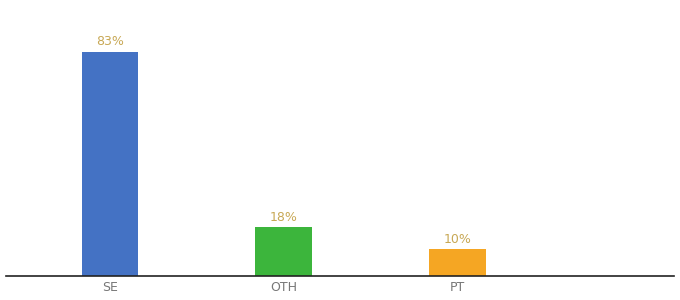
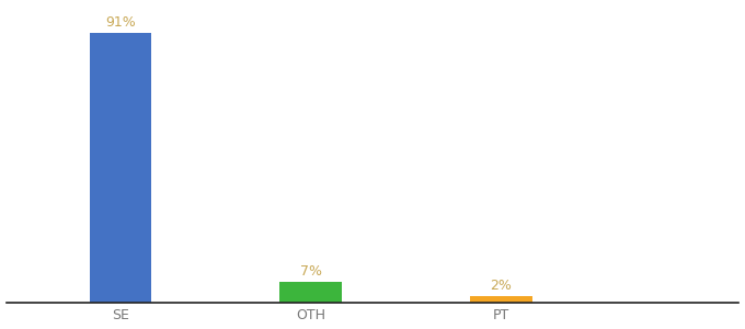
SE: 83% -> 91%
OTH: 18% -> 7%
PT: 10% -> 2%
